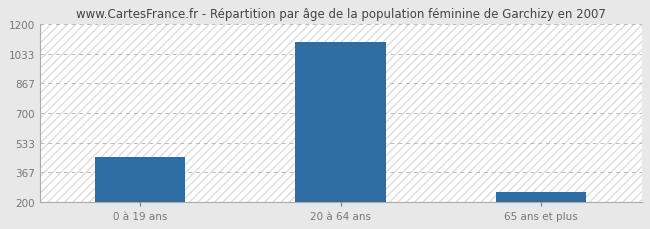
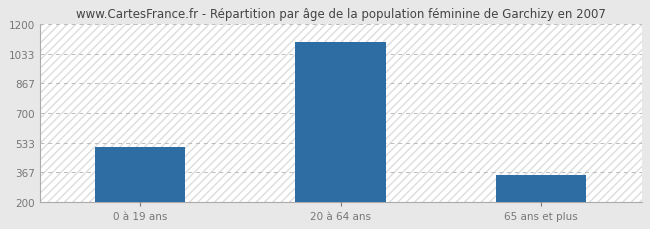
0 à 19 ans: 450 -> 510
65 ans et plus: 260 -> 350
